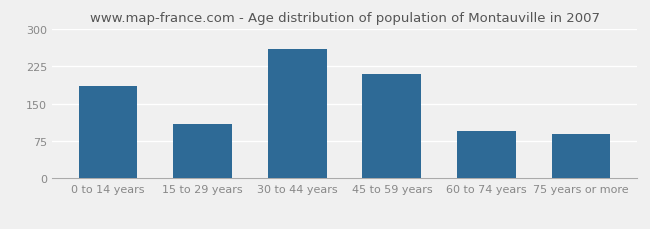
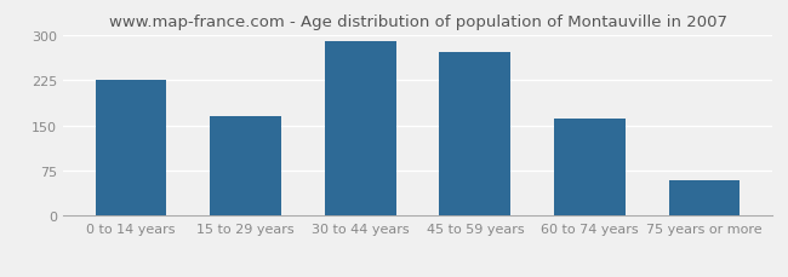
0 to 14 years: 185 -> 226
15 to 29 years: 110 -> 165
30 to 44 years: 260 -> 289
45 to 59 years: 210 -> 271
60 to 74 years: 95 -> 162
75 years or more: 90 -> 60
